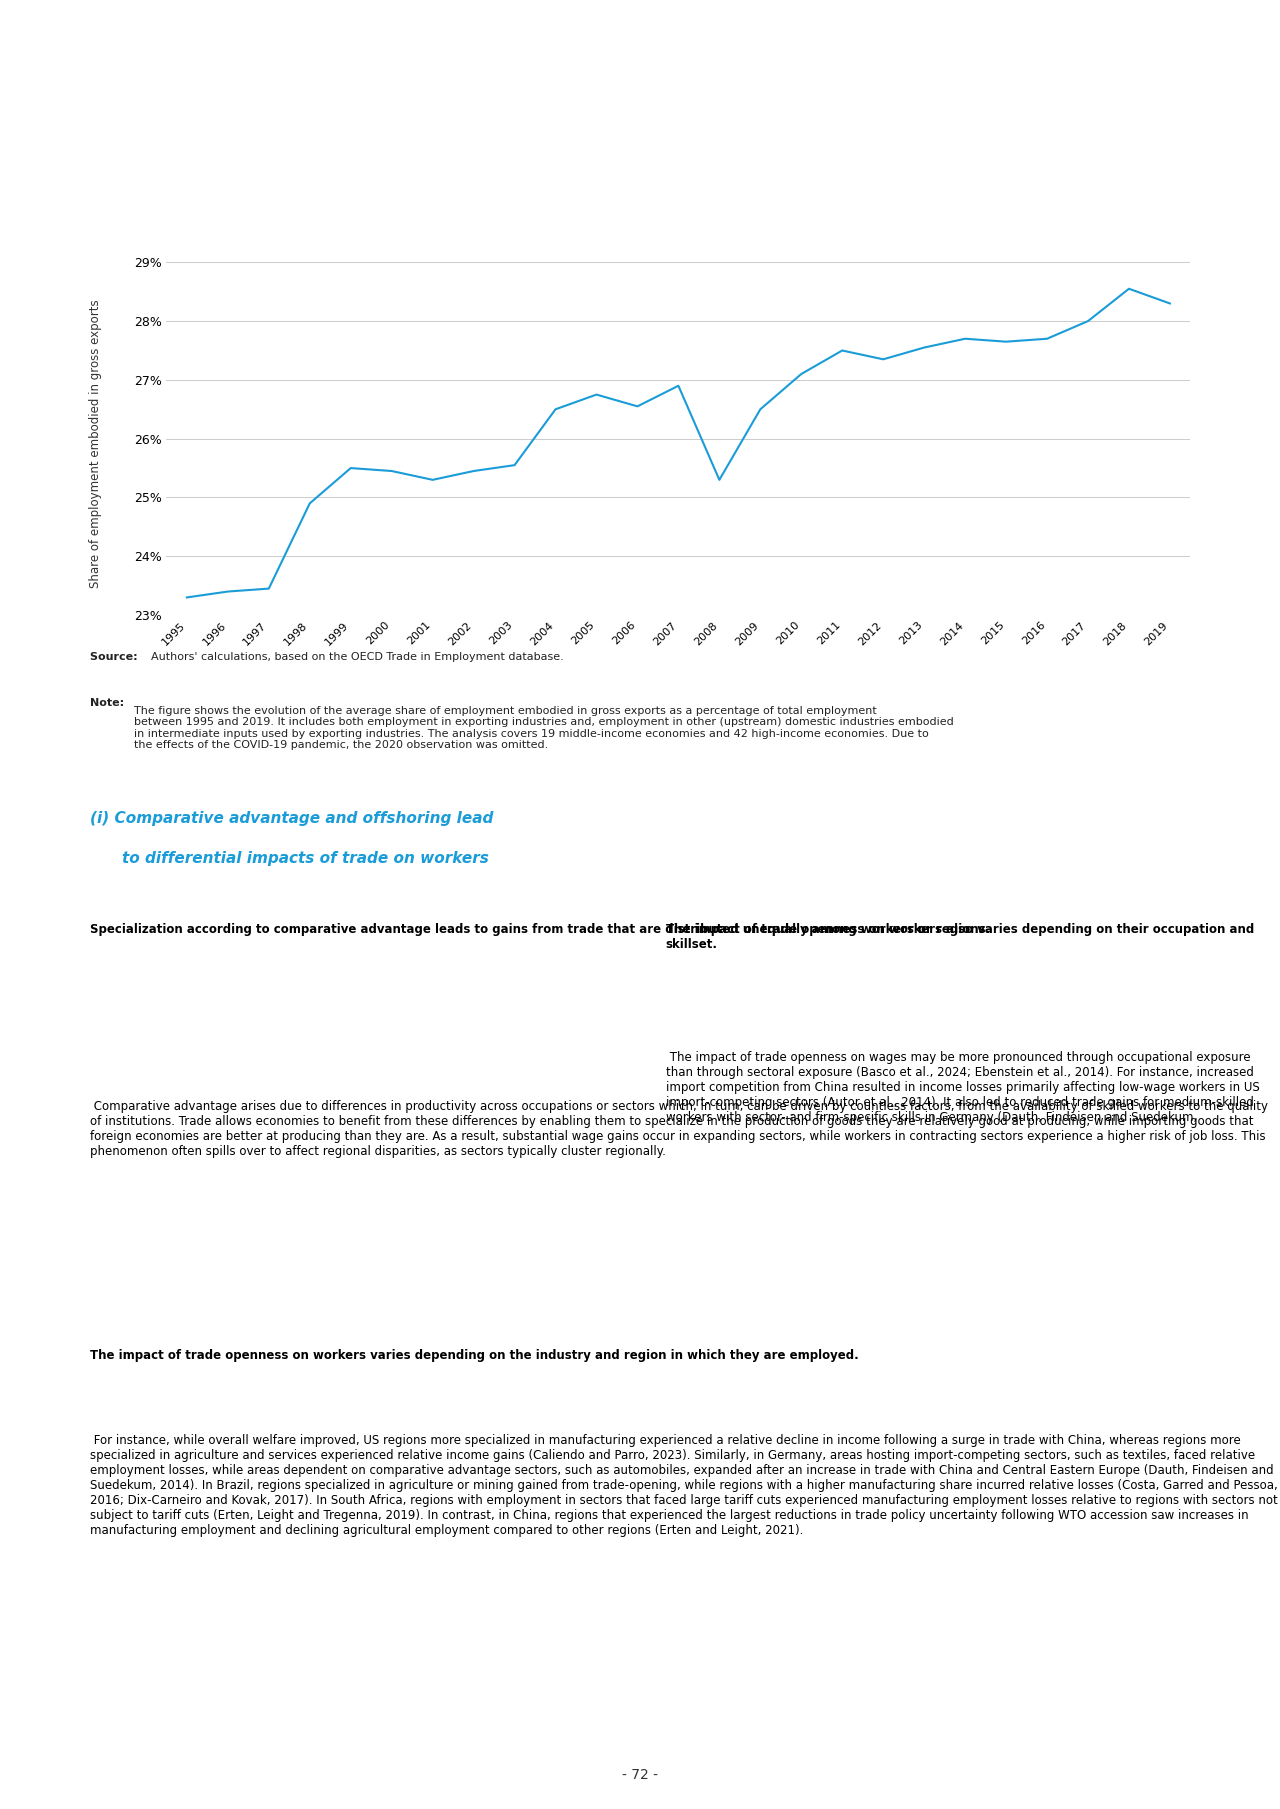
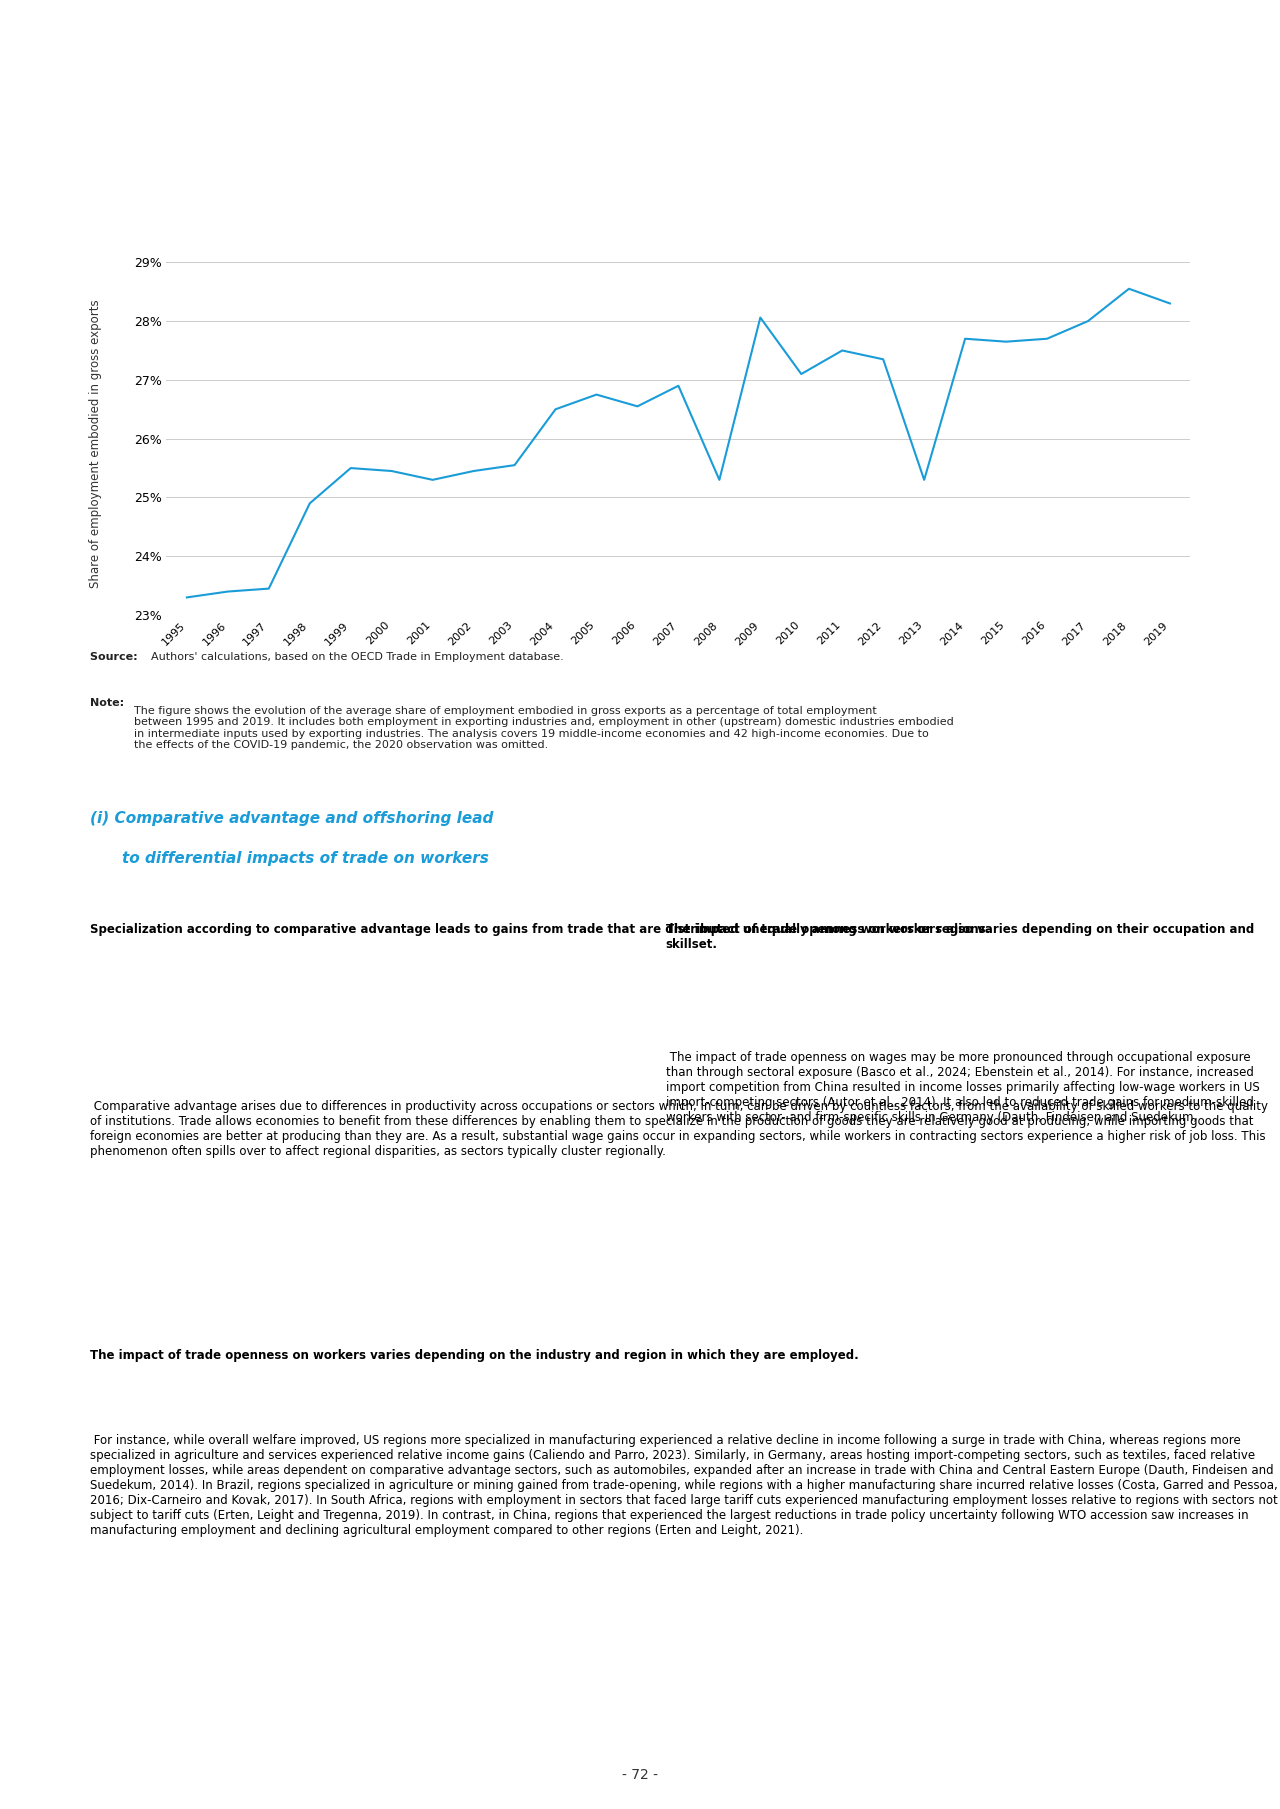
2009: 26.50% -> 28.06%
2013: 27.55% -> 25.30%
